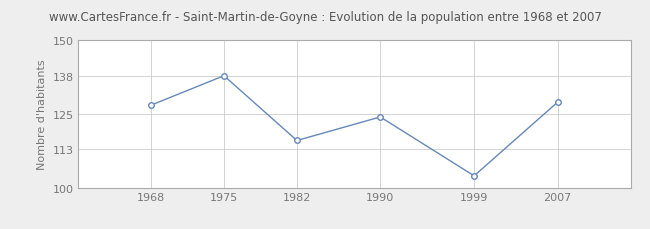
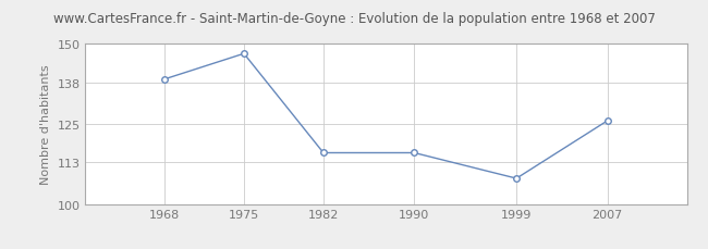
1968: 128 -> 139
1975: 138 -> 147
1990: 124 -> 116
1999: 104 -> 108
2007: 129 -> 126
